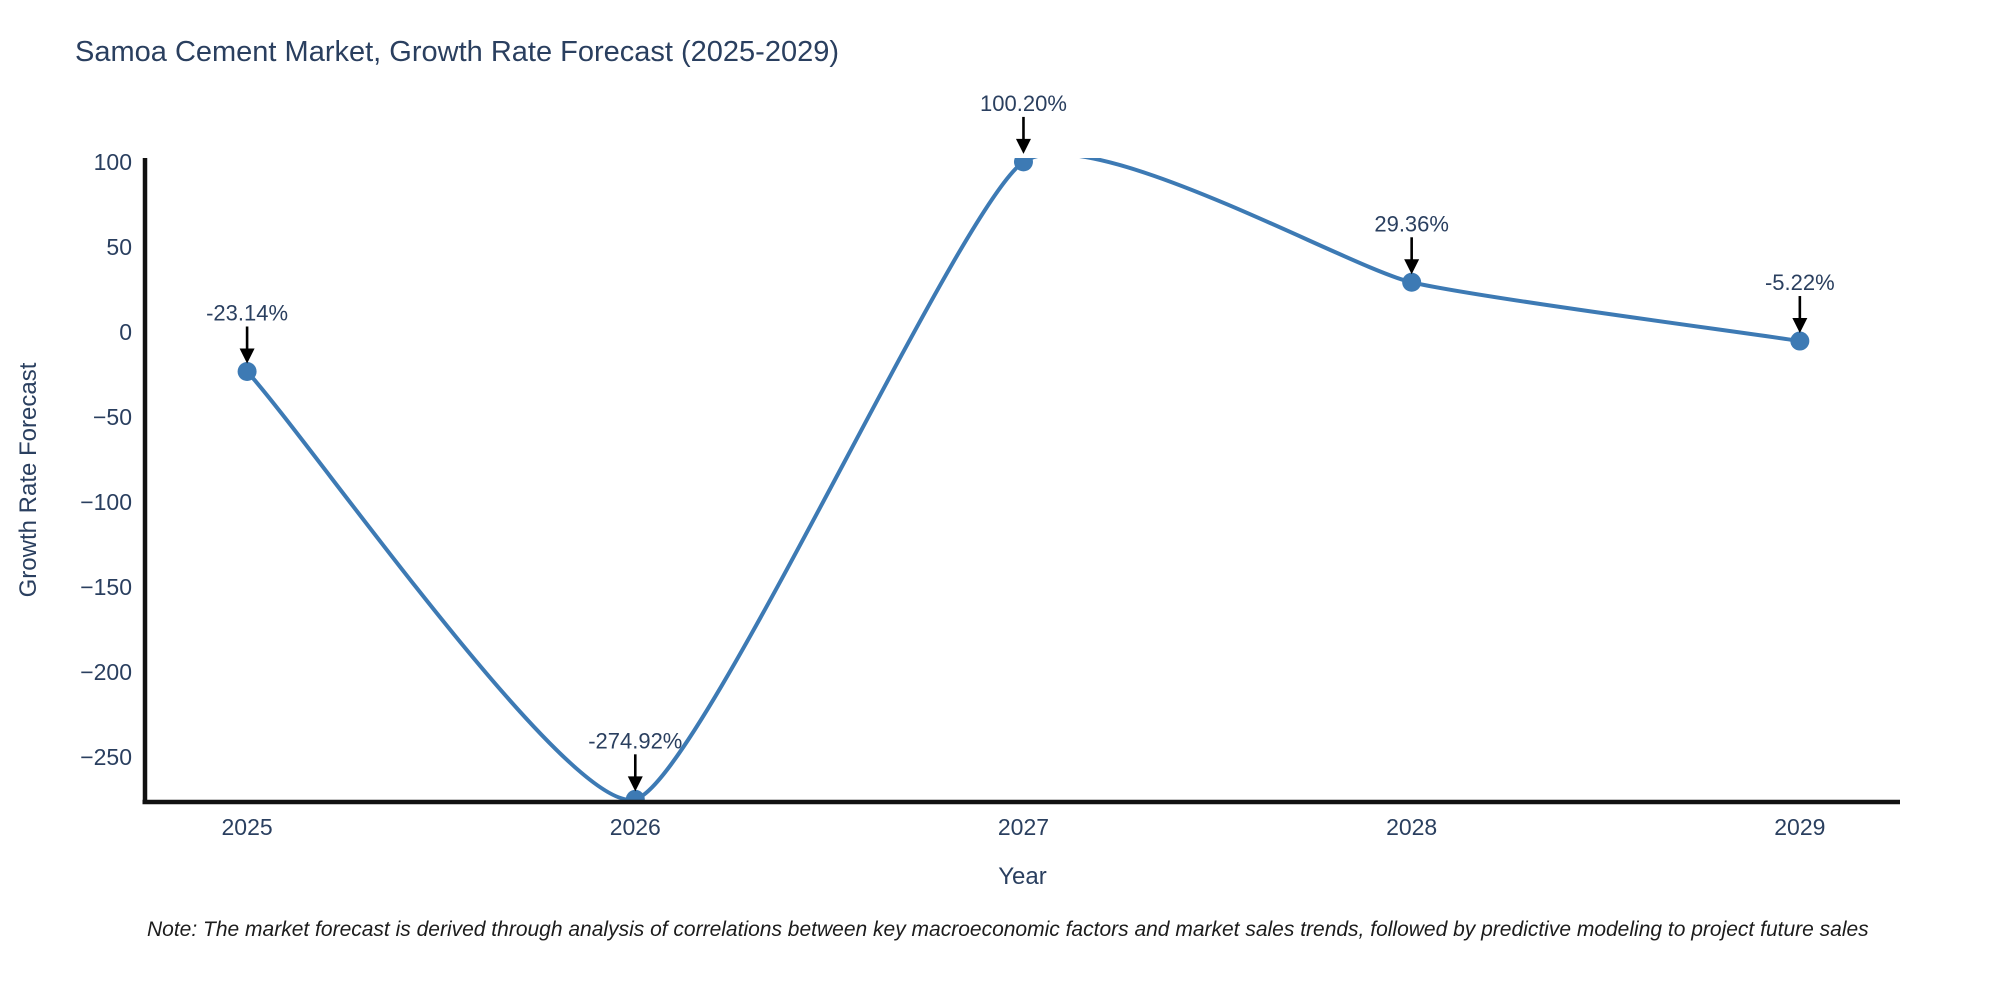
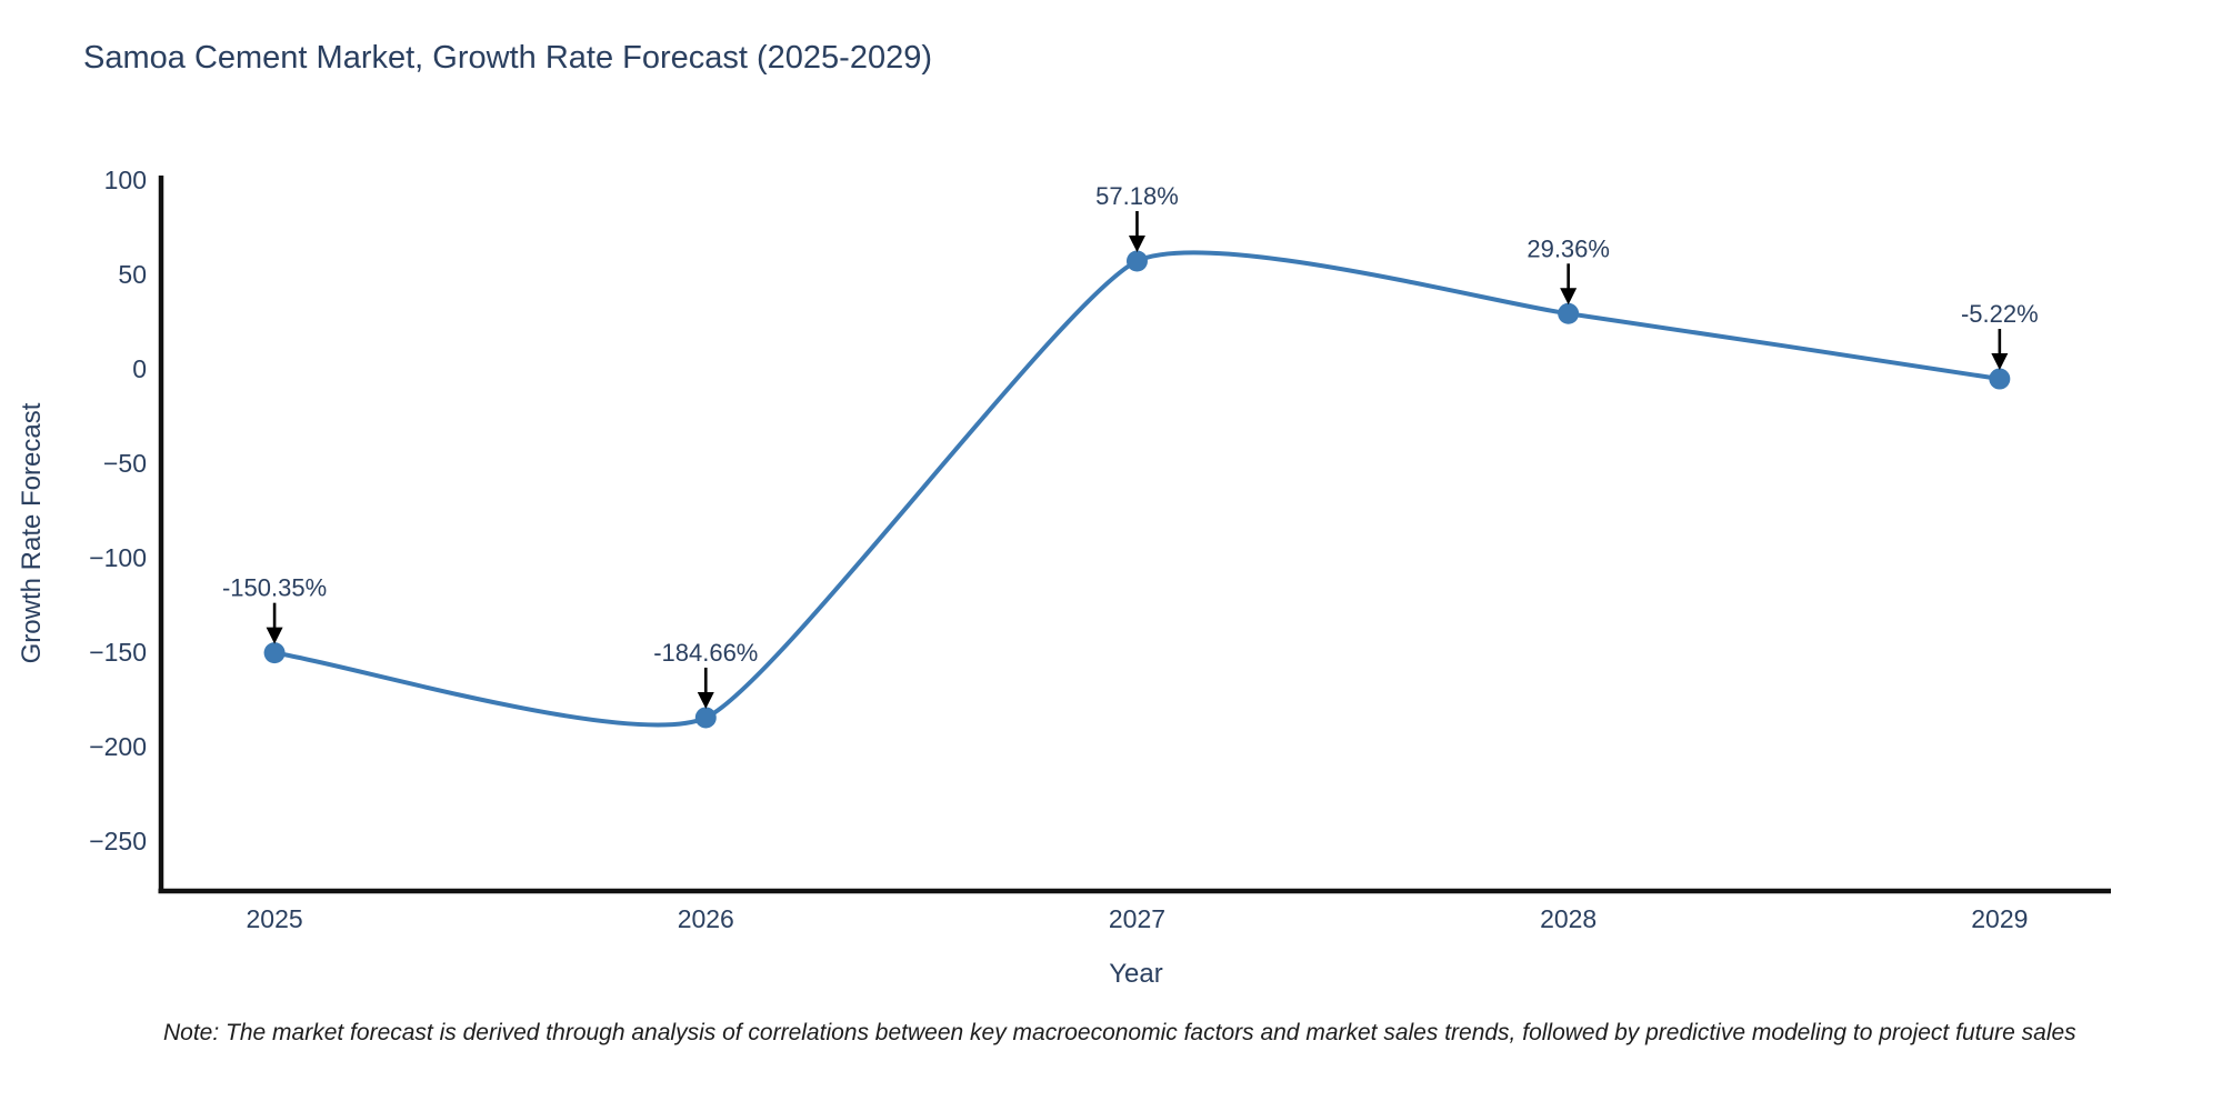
2025: -23.14% -> -150.35%
2026: -274.92% -> -184.66%
2027: 100.20% -> 57.18%
